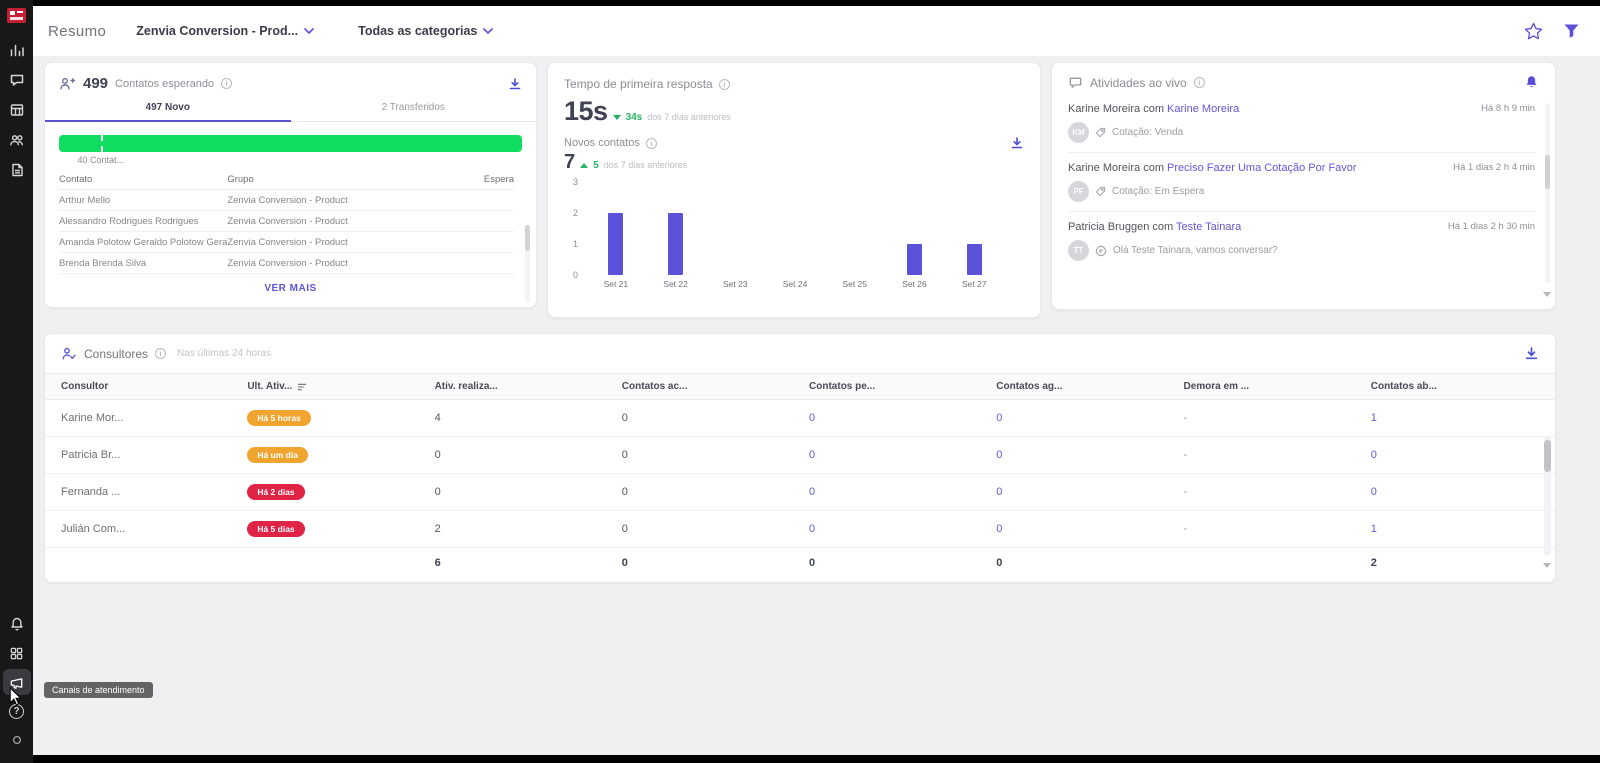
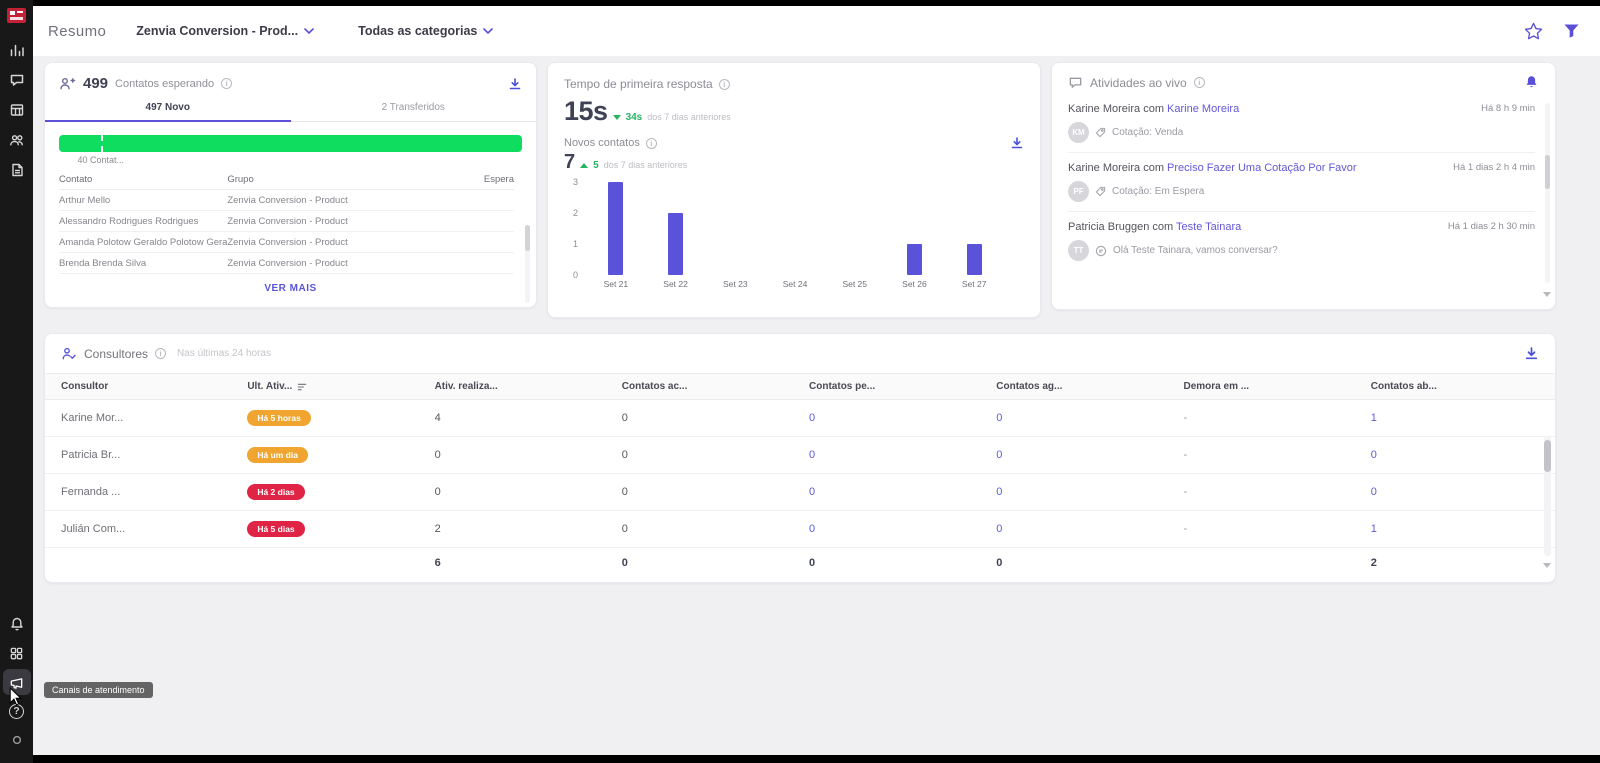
Set 21: 2 -> 3
